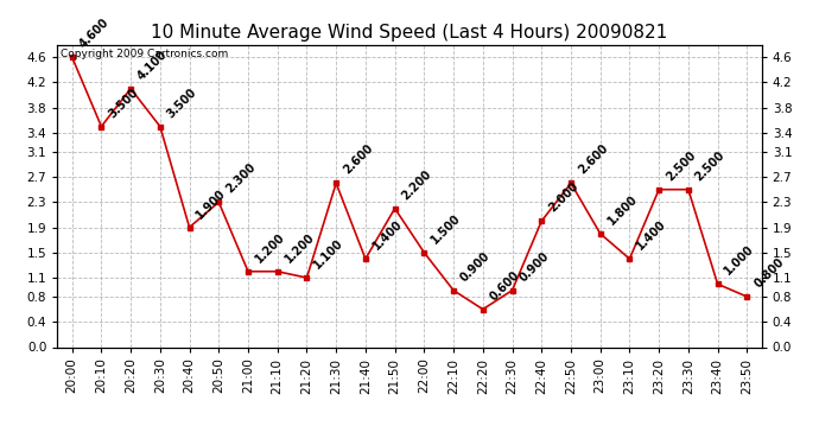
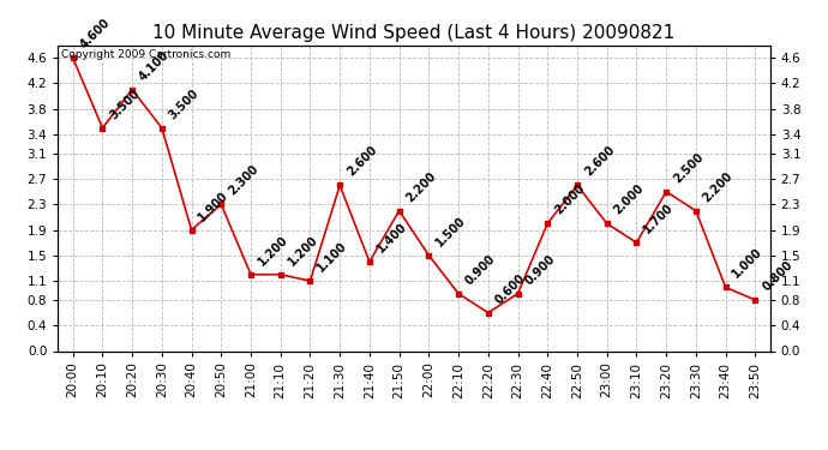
23:00: 1.800 -> 2.000
23:10: 1.400 -> 1.700
23:30: 2.500 -> 2.200
